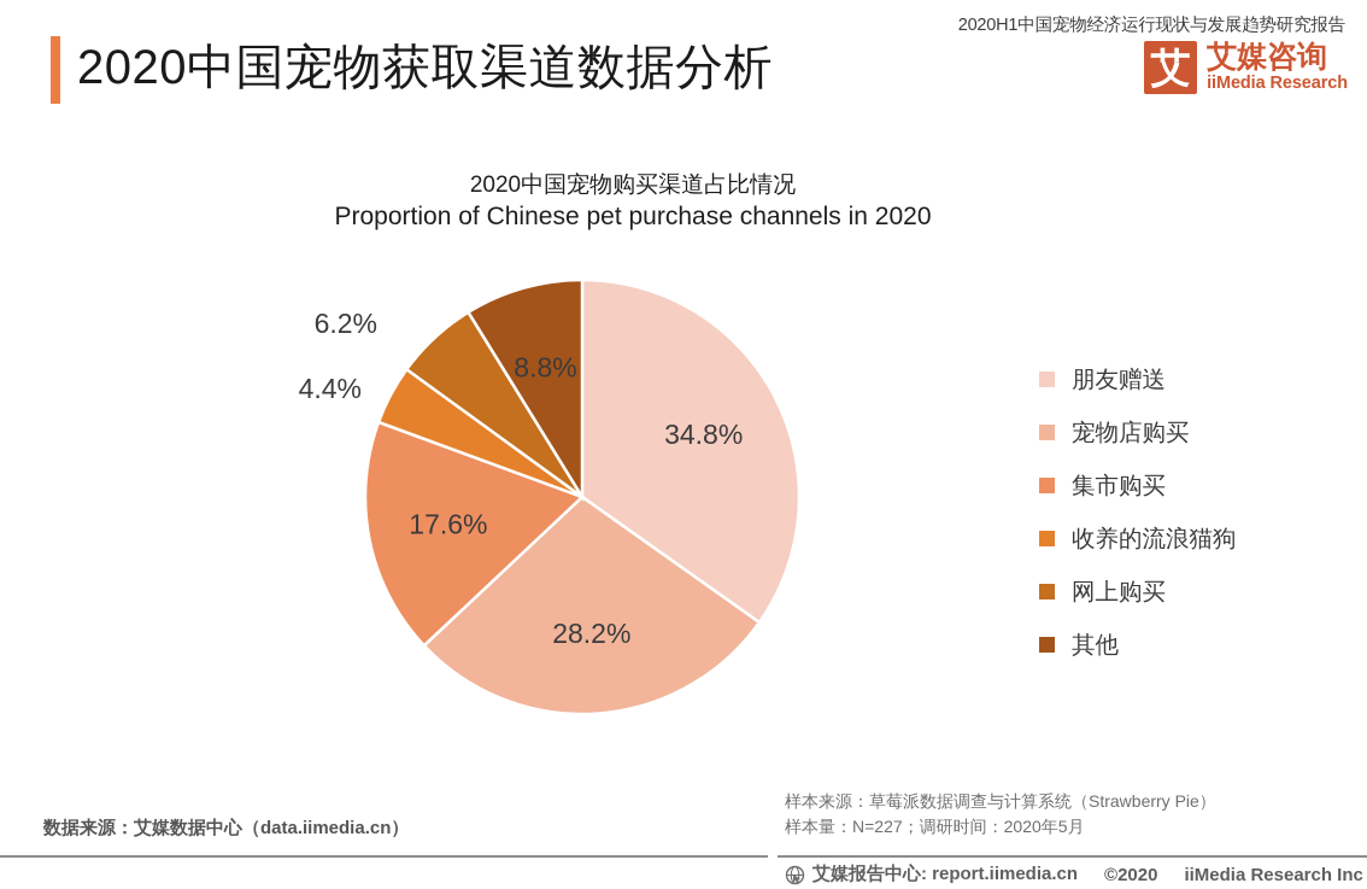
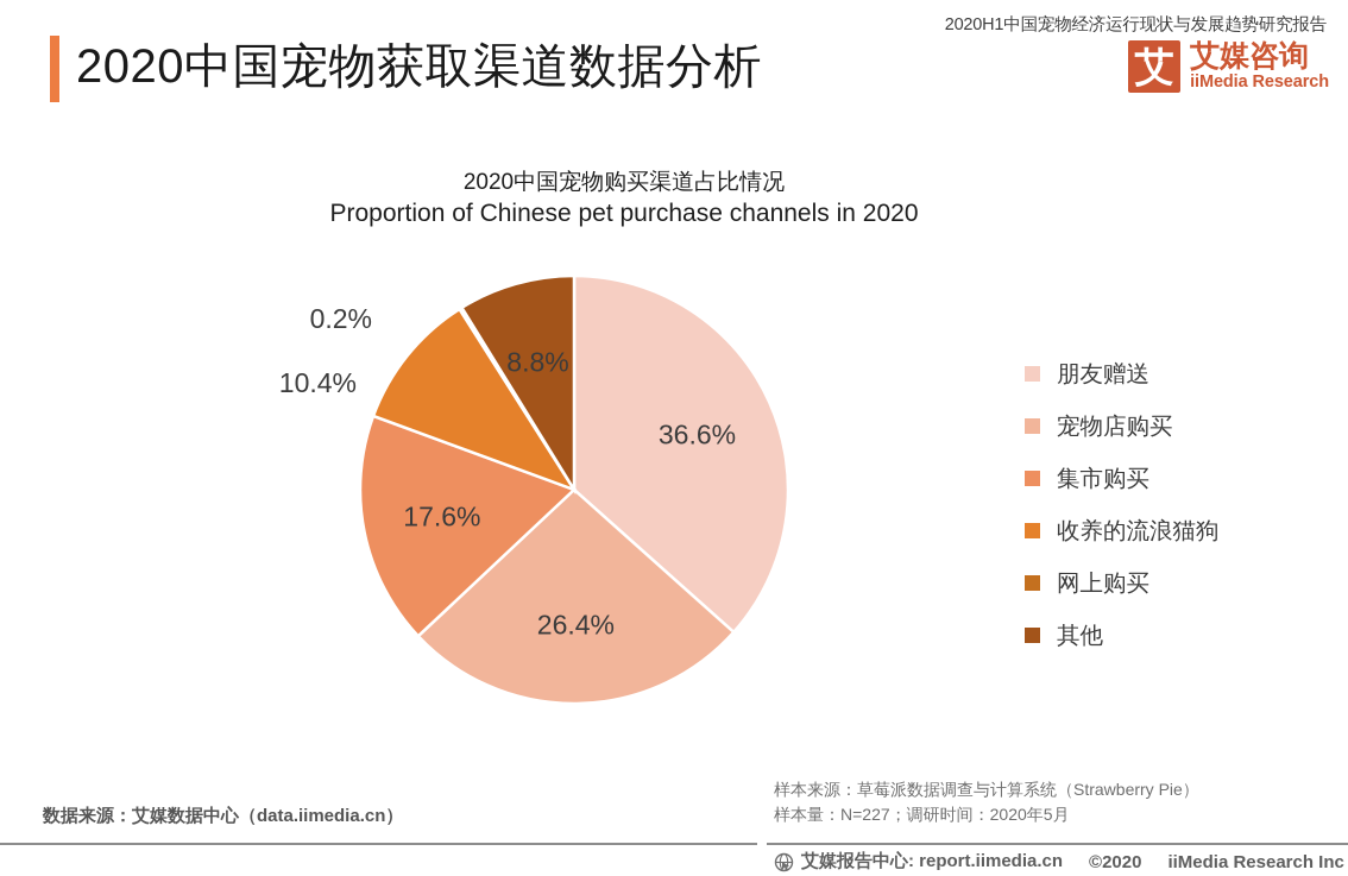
朋友赠送: 34.8% -> 36.6%
宠物店购买: 28.2% -> 26.4%
收养的流浪猫狗: 4.4% -> 10.4%
网上购买: 6.2% -> 0.2%
